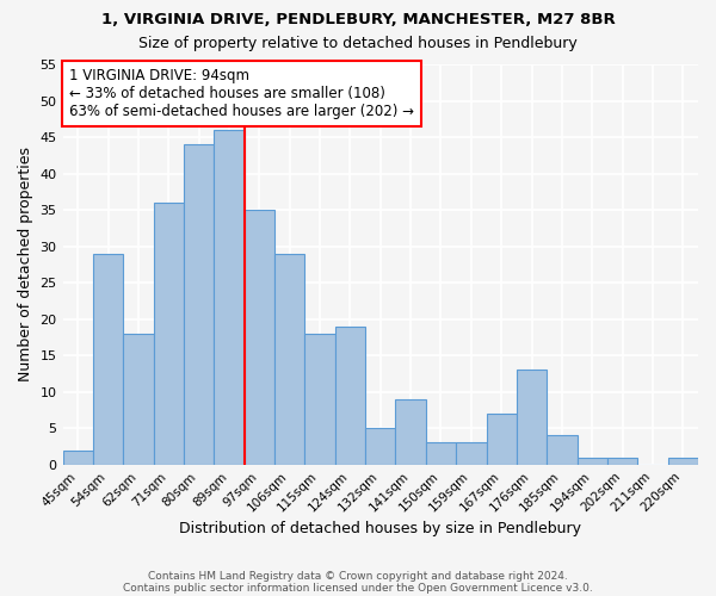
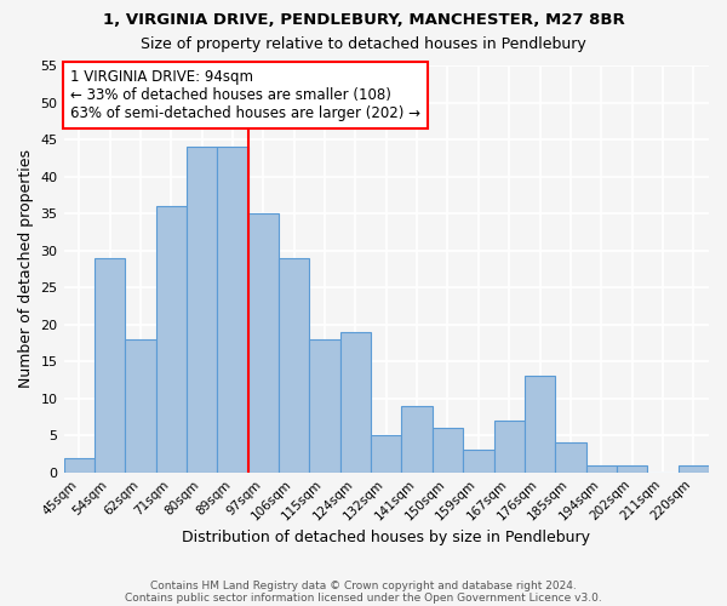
89sqm: 46 -> 44
150sqm: 3 -> 6
